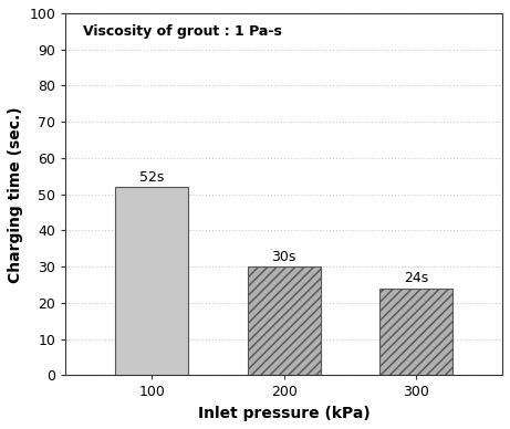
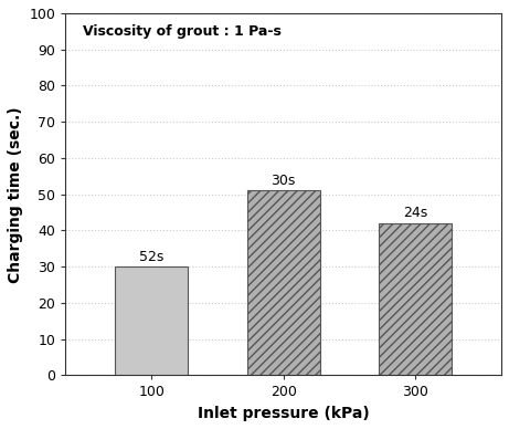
100: 52 -> 30
200: 30 -> 51
300: 24 -> 42
